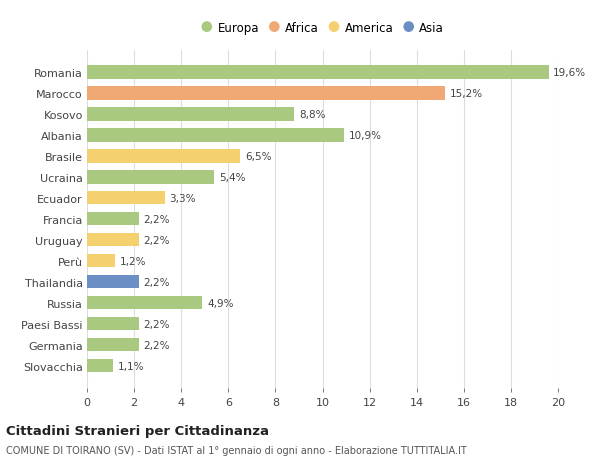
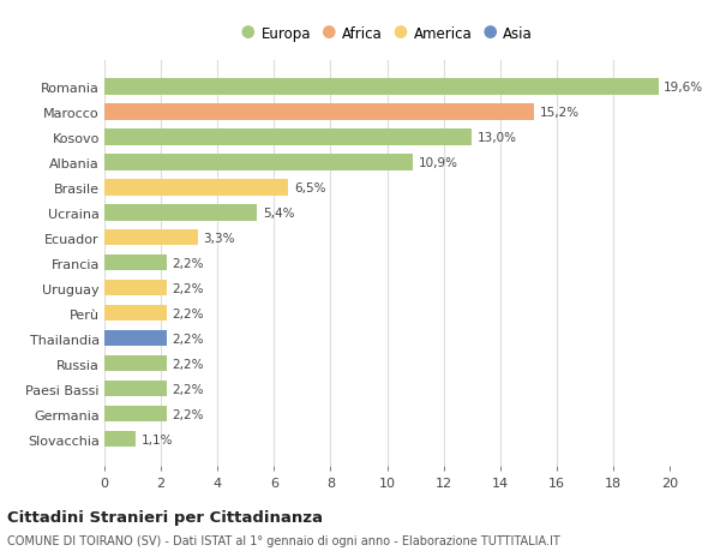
Kosovo: 8,8% -> 13,0%
Perù: 1,2% -> 2,2%
Russia: 4,9% -> 2,2%
